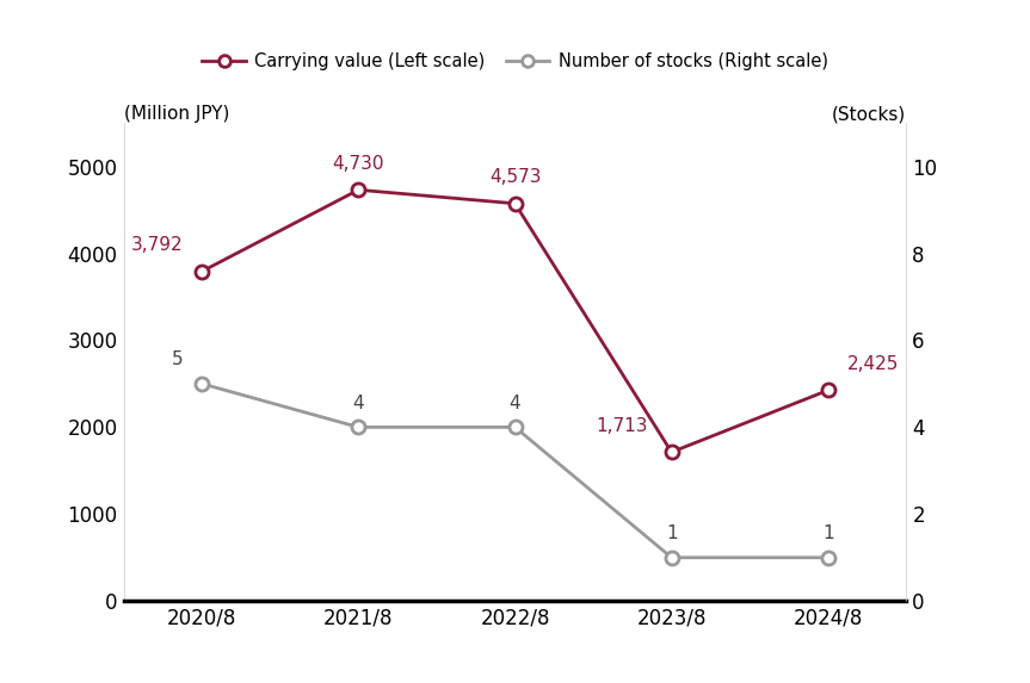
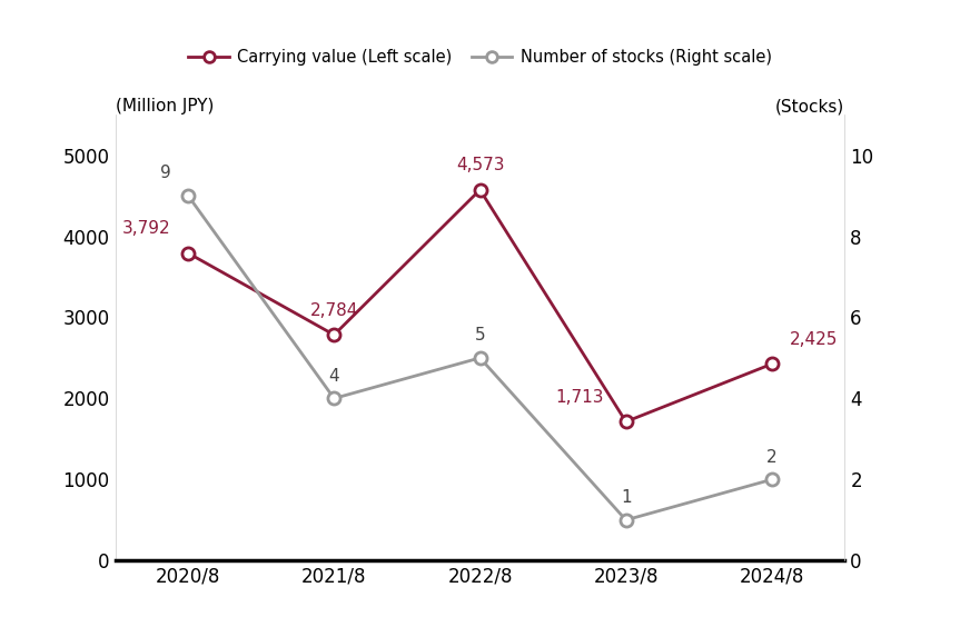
Number of stocks (Right scale)/2020/8: 5 -> 9
Carrying value (Left scale)/2021/8: 4,730 -> 2,784
Number of stocks (Right scale)/2022/8: 4 -> 5
Number of stocks (Right scale)/2024/8: 1 -> 2
